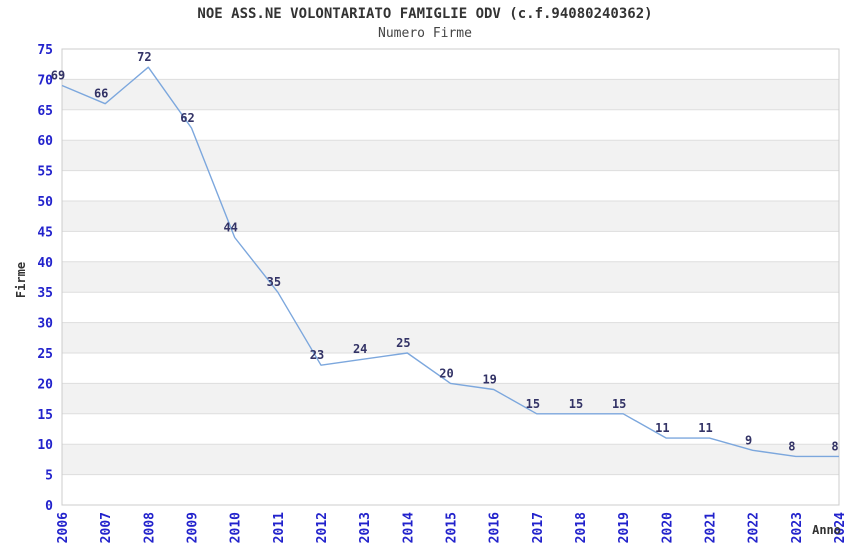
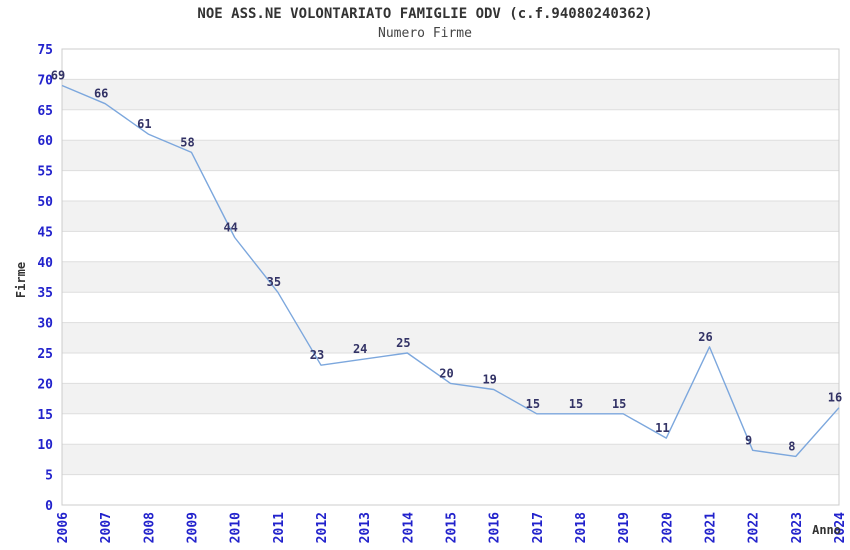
2008: 72 -> 61
2009: 62 -> 58
2021: 11 -> 26
2024: 8 -> 16
